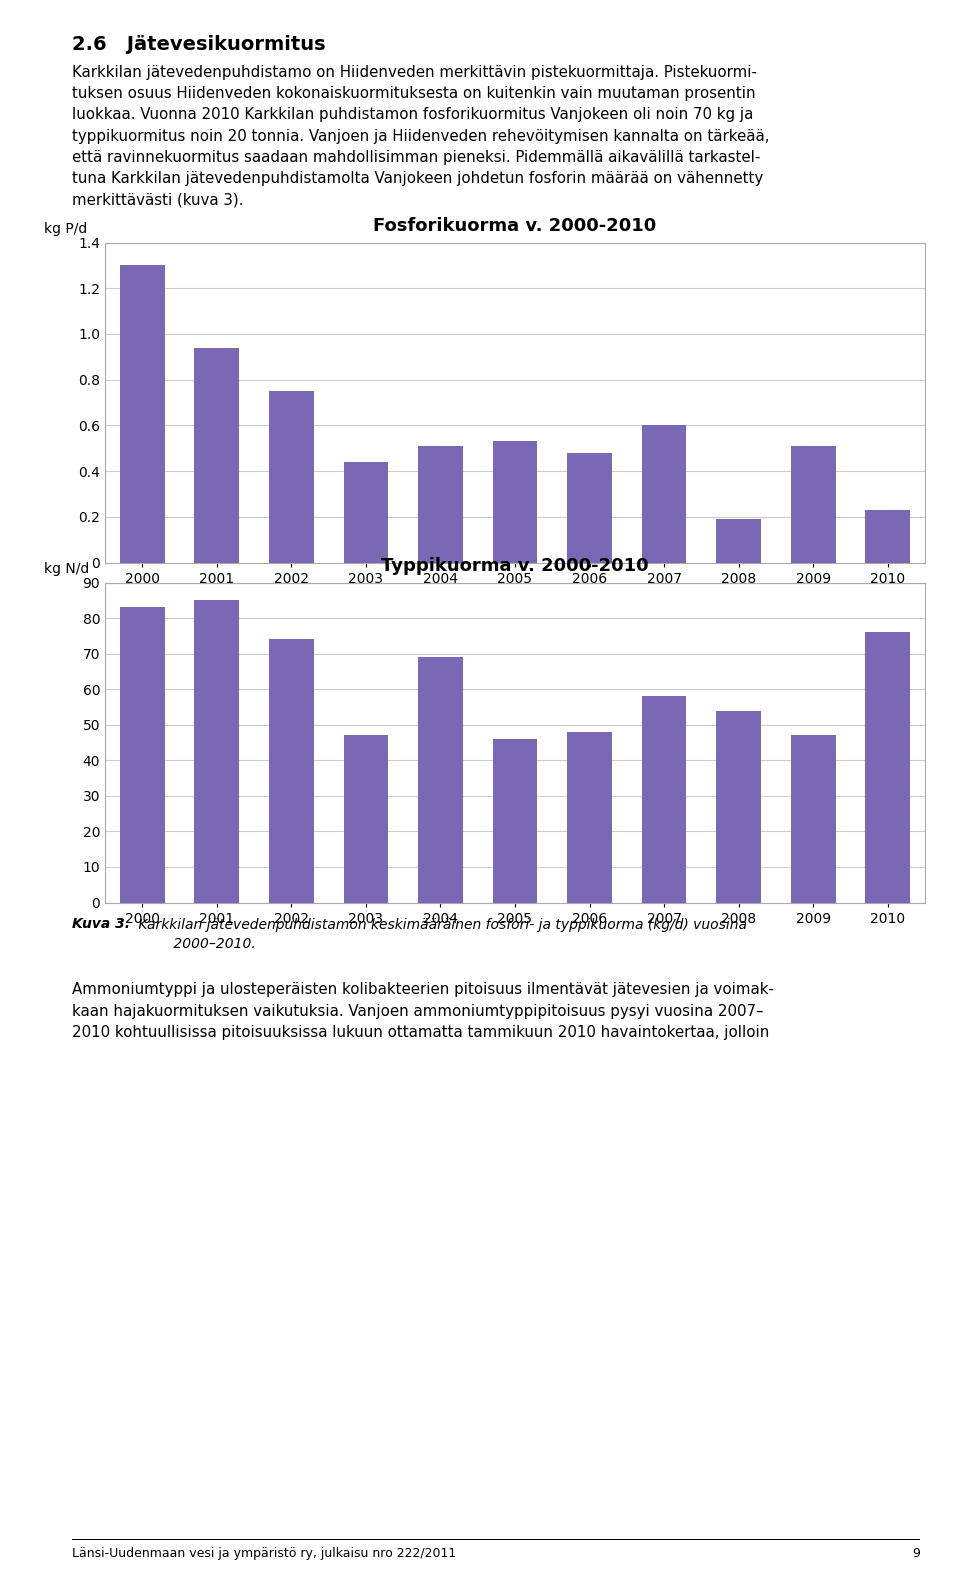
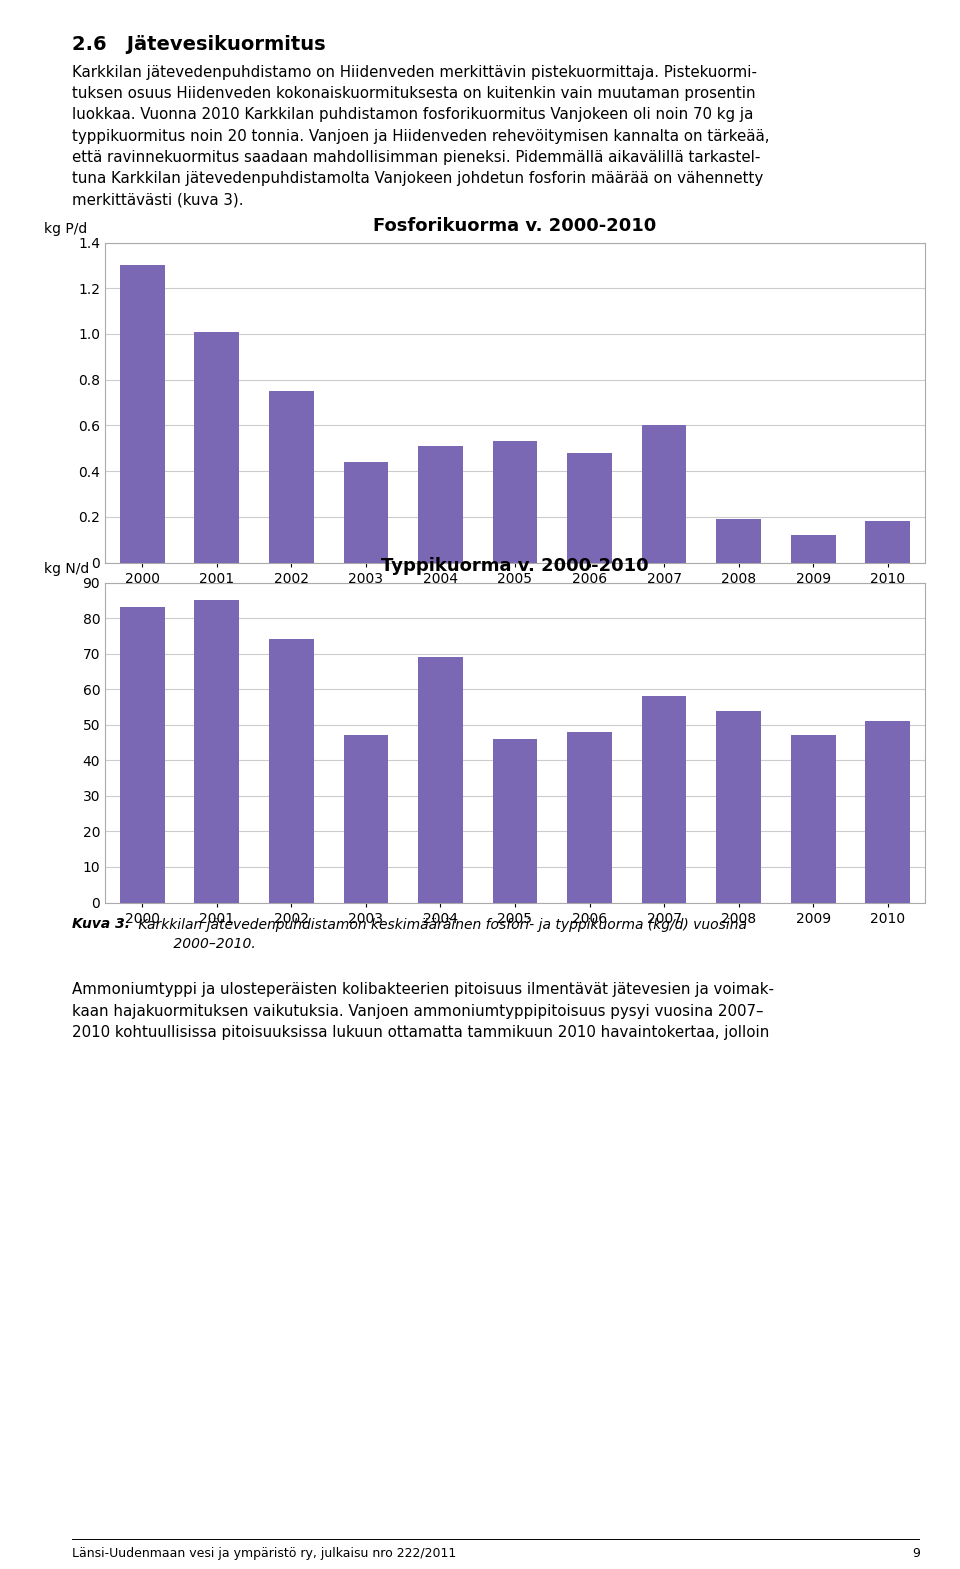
Fosforikuorma v. 2000-2010/2001: 0.94 -> 1.01
Fosforikuorma v. 2000-2010/2009: 0.51 -> 0.12
Fosforikuorma v. 2000-2010/2010: 0.23 -> 0.18
Typpikuorma v. 2000-2010/2010: 76 -> 51
